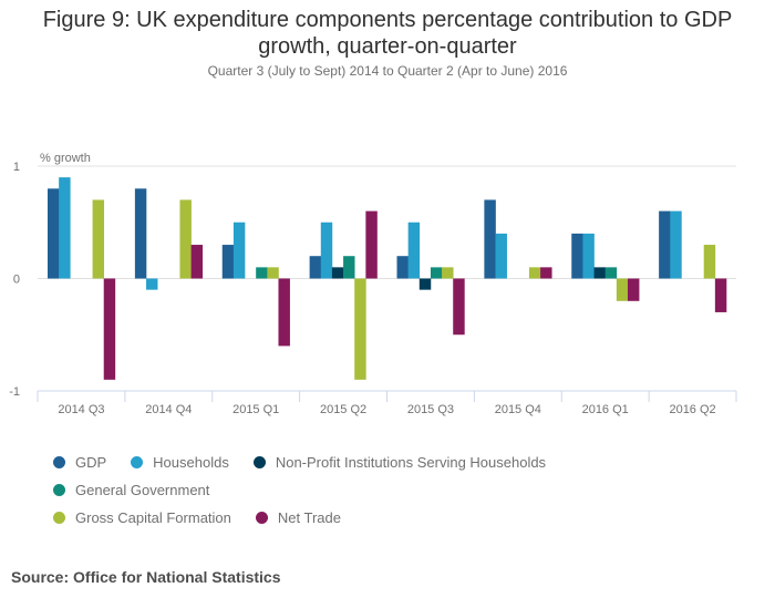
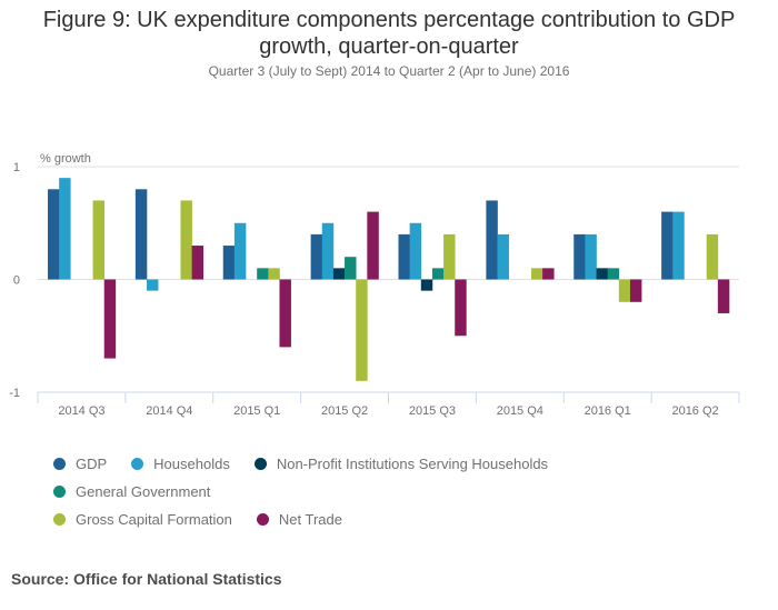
Net Trade/2014 Q3: -0.9 -> -0.7
GDP/2015 Q2: 0.2 -> 0.4
GDP/2015 Q3: 0.2 -> 0.4
Gross Capital Formation/2015 Q3: 0.1 -> 0.4
Gross Capital Formation/2016 Q2: 0.3 -> 0.4
